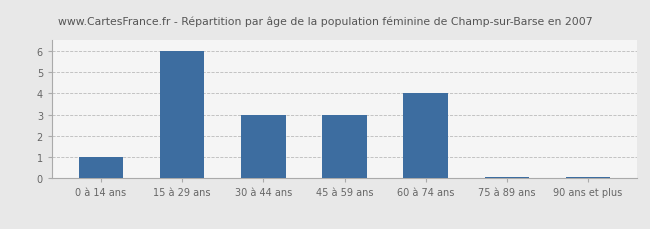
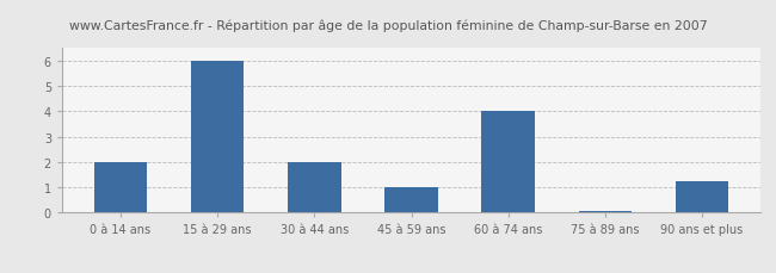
0 à 14 ans: 1.00 -> 2.00
30 à 44 ans: 3.00 -> 2.00
45 à 59 ans: 3.00 -> 1.00
90 ans et plus: 0.05 -> 1.25
